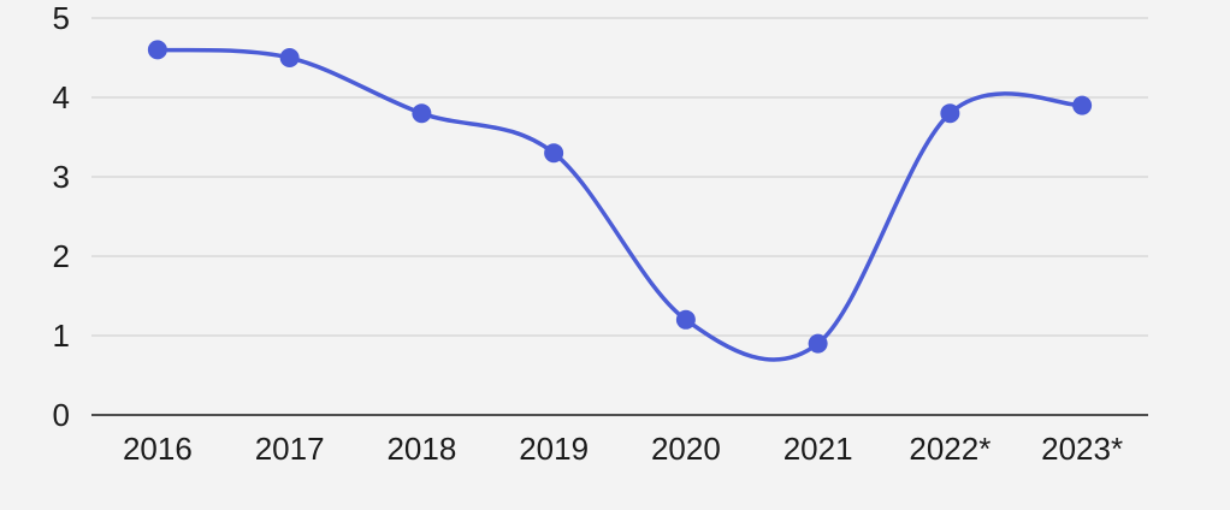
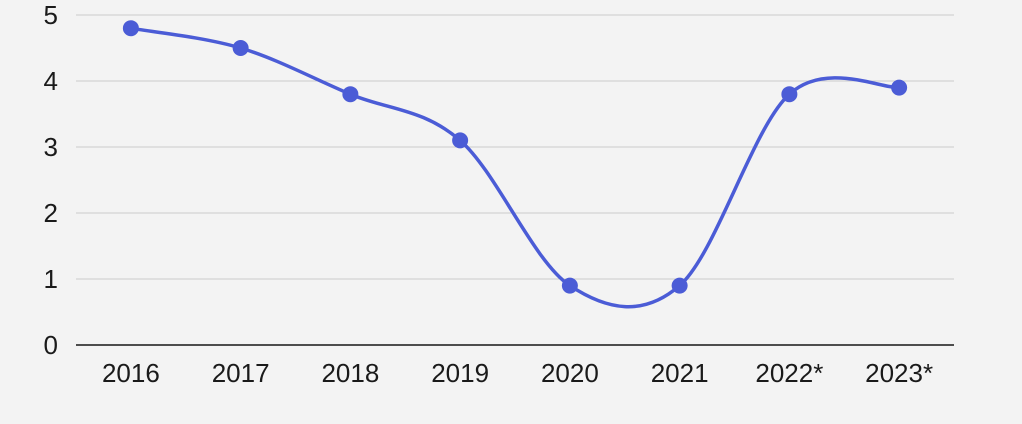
2016: 4.6 -> 4.8
2019: 3.3 -> 3.1
2020: 1.2 -> 0.9
